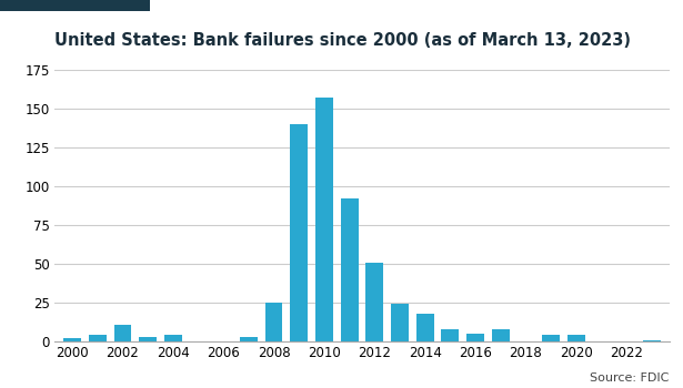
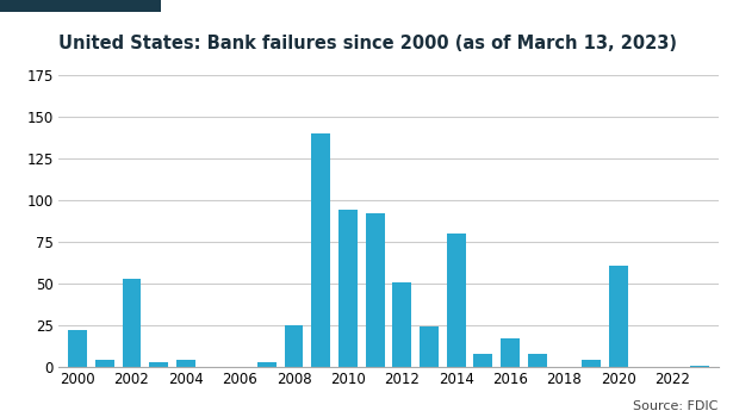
2000: 2 -> 22
2002: 11 -> 53
2010: 157 -> 94
2014: 18 -> 80
2016: 5 -> 17
2020: 4 -> 61
